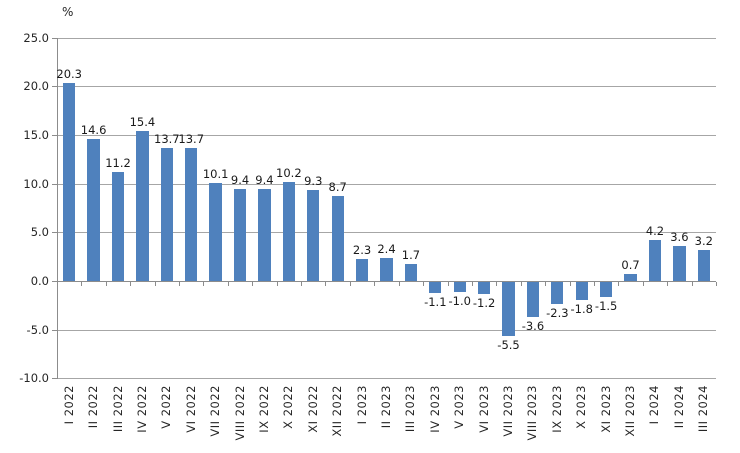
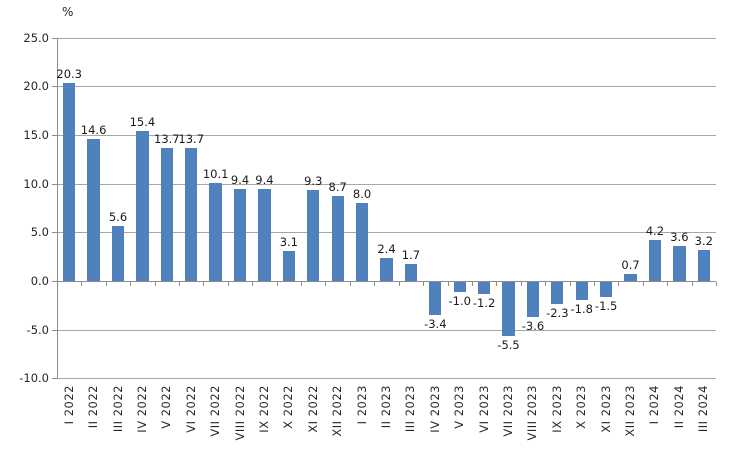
III 2022: 11.2 -> 5.6
X 2022: 10.2 -> 3.1
I 2023: 2.3 -> 8.0
IV 2023: -1.1 -> -3.4
